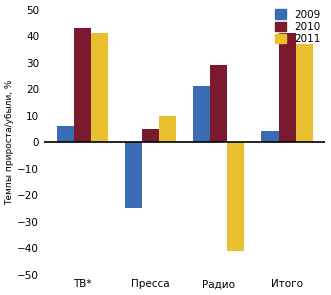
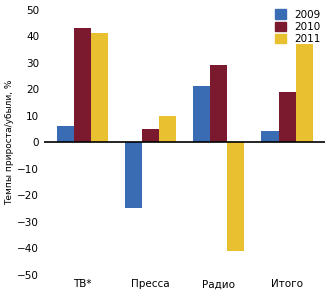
2010/Итого: 41 -> 19
